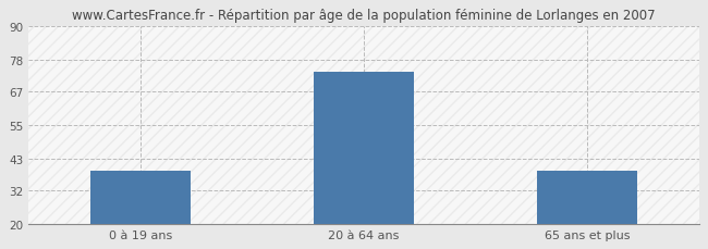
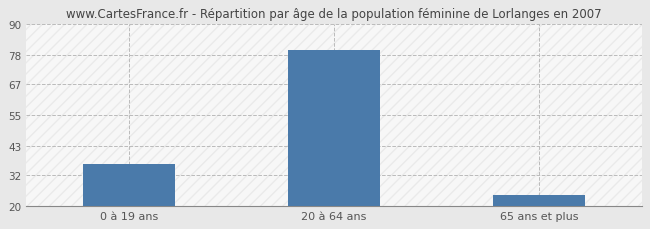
0 à 19 ans: 39 -> 36
20 à 64 ans: 74 -> 80
65 ans et plus: 39 -> 24
